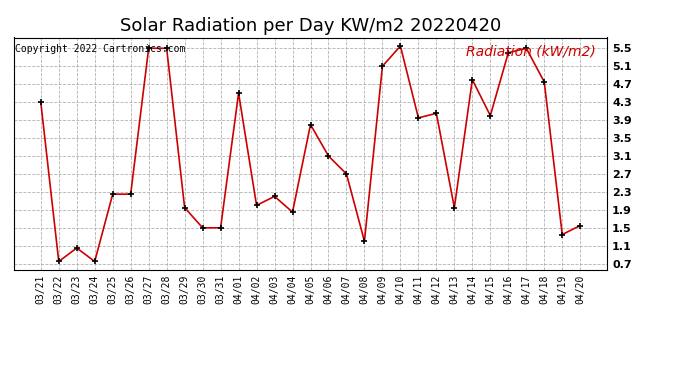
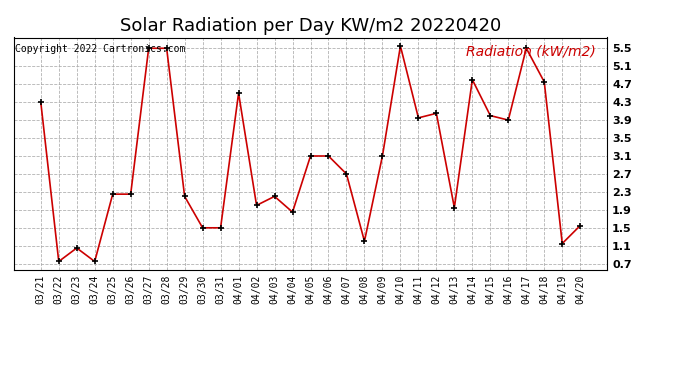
03/29: 1.95 -> 2.20
04/05: 3.80 -> 3.10
04/09: 5.10 -> 3.10
04/16: 5.40 -> 3.90
04/19: 1.35 -> 1.15
